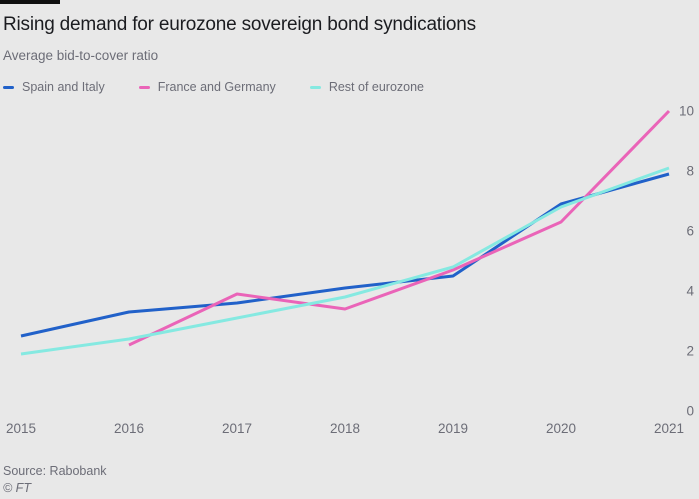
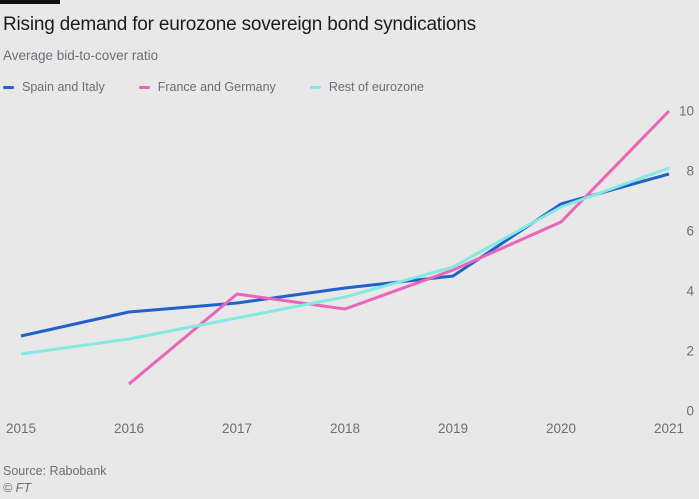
France and Germany/2016: 2.2 -> 0.9
